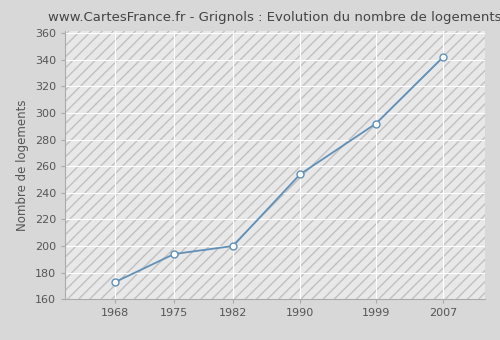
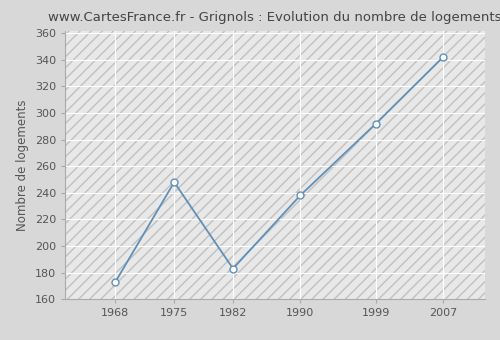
1975: 194 -> 248
1982: 200 -> 183
1990: 254 -> 238
